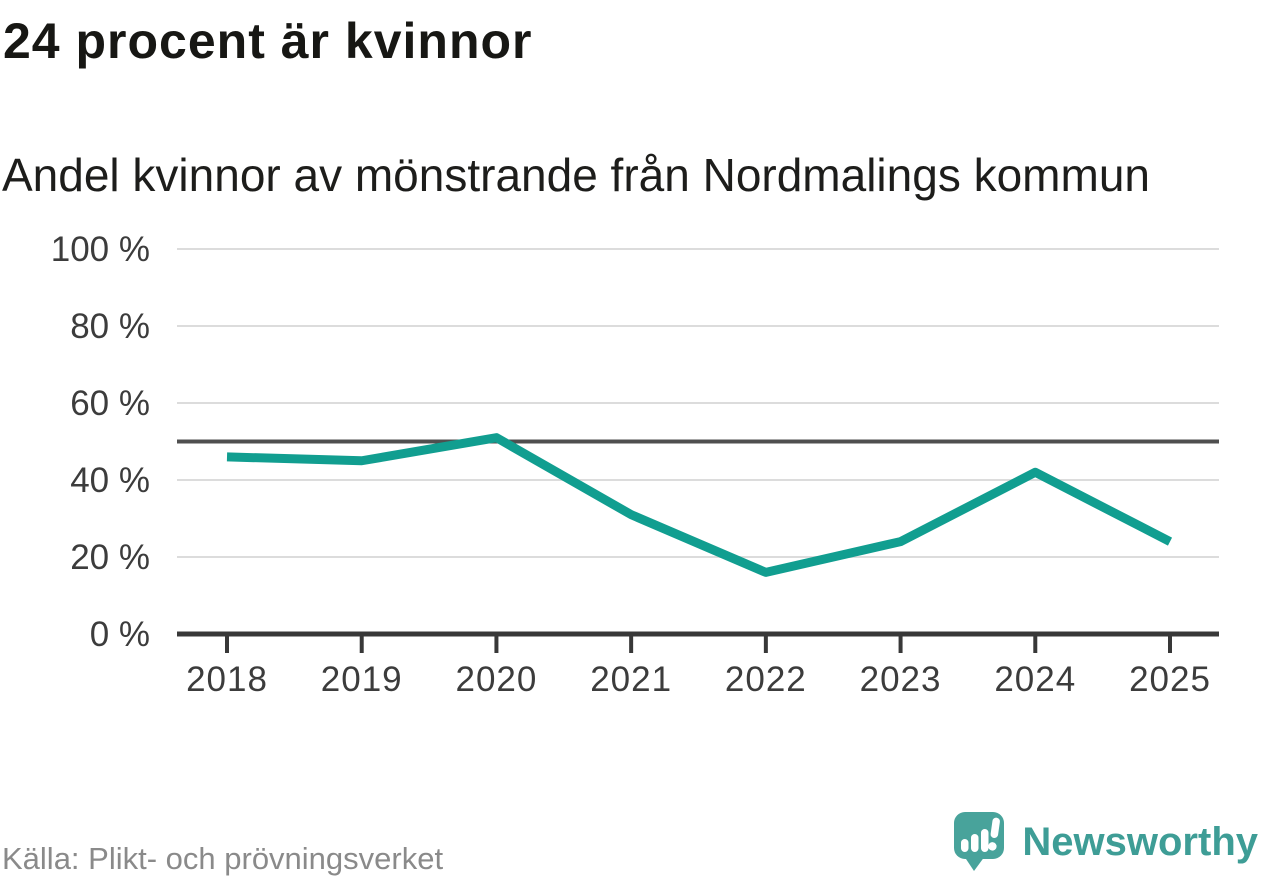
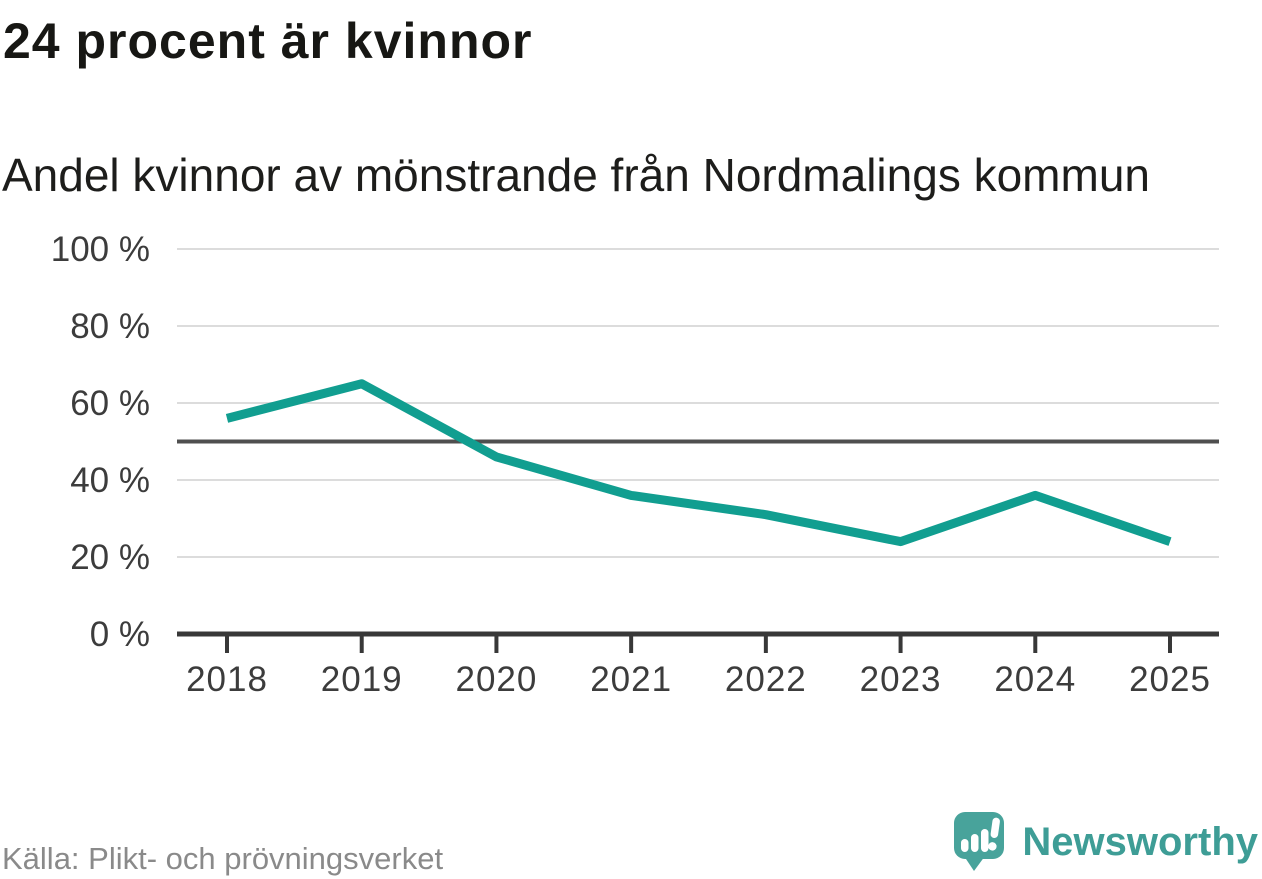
2018: 46% -> 56%
2019: 45% -> 65%
2020: 51% -> 46%
2021: 31% -> 36%
2022: 16% -> 31%
2024: 42% -> 36%
